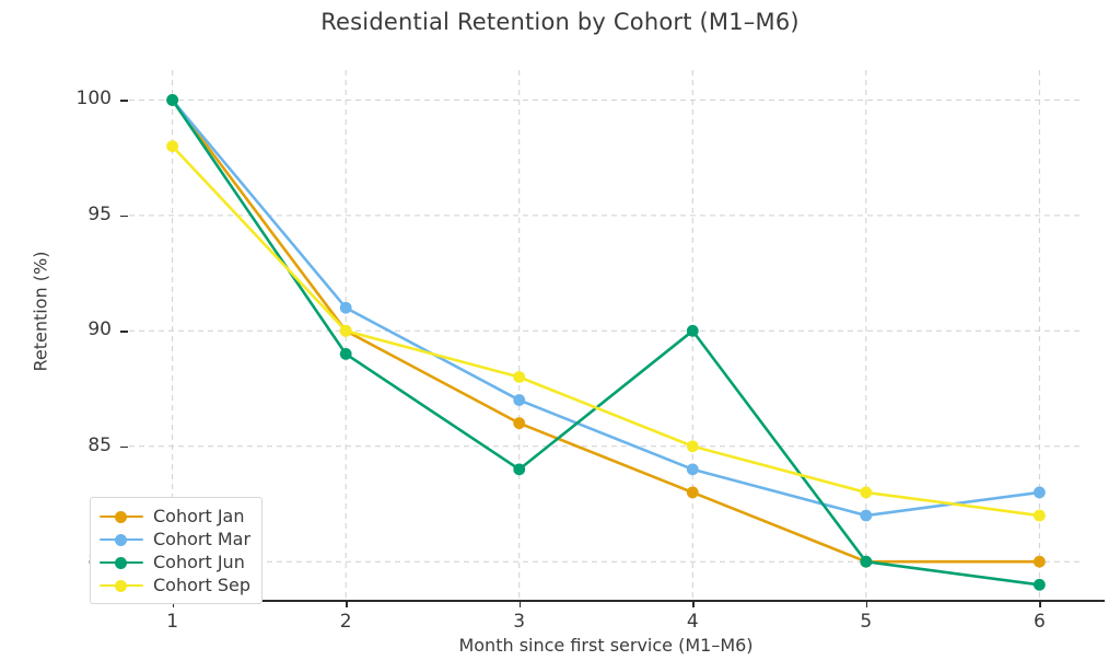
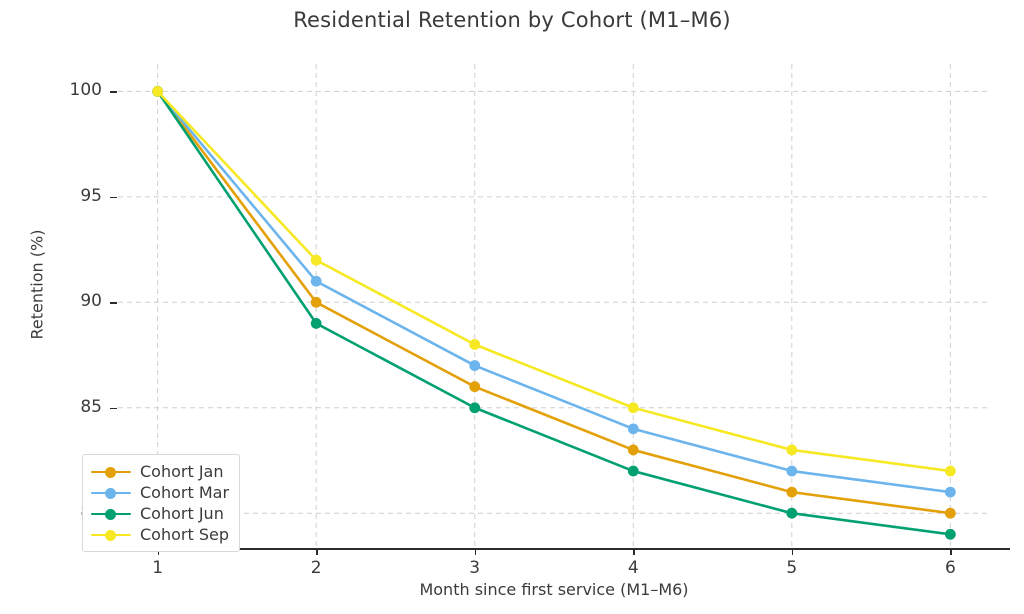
Cohort Sep/1: 98 -> 100
Cohort Sep/2: 90 -> 92
Cohort Jun/3: 84 -> 85
Cohort Jun/4: 90 -> 82
Cohort Jan/5: 80 -> 81
Cohort Mar/6: 83 -> 81
